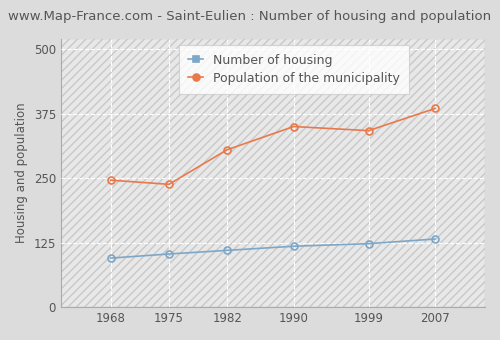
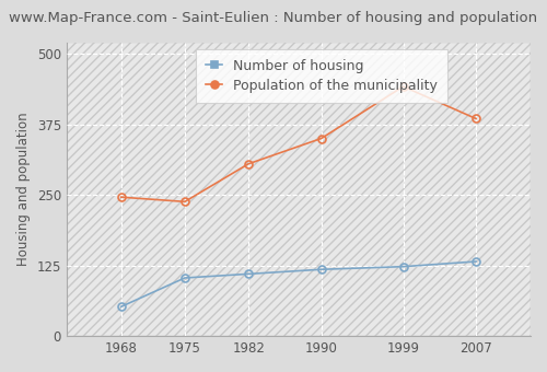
Number of housing/1968: 95 -> 52
Population of the municipality/1999: 342 -> 442
